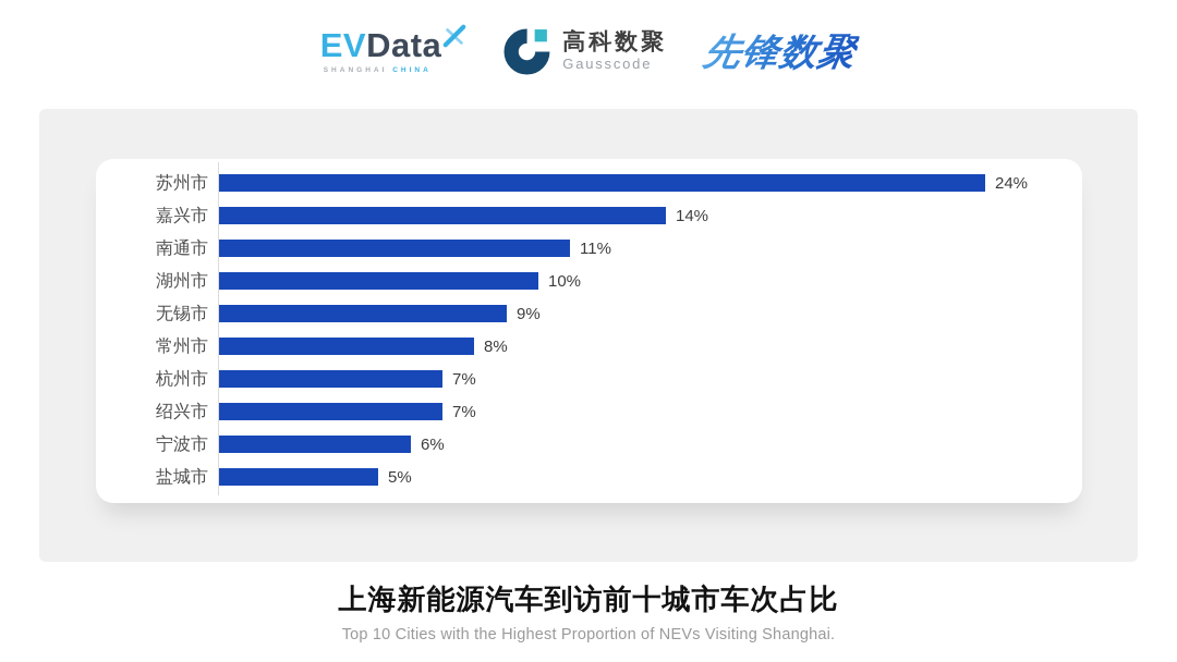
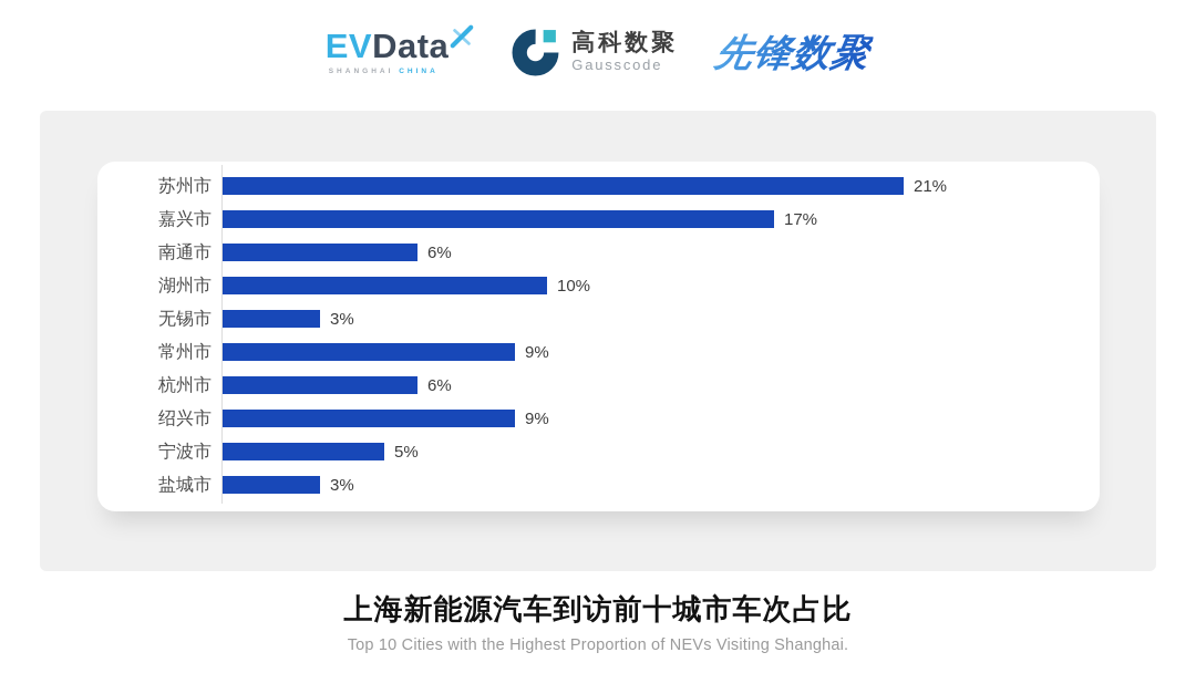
苏州市: 24% -> 21%
嘉兴市: 14% -> 17%
南通市: 11% -> 6%
无锡市: 9% -> 3%
常州市: 8% -> 9%
杭州市: 7% -> 6%
绍兴市: 7% -> 9%
宁波市: 6% -> 5%
盐城市: 5% -> 3%
